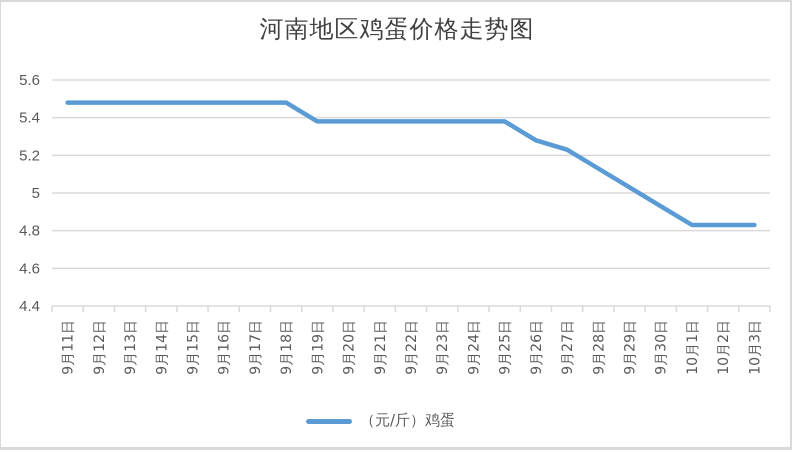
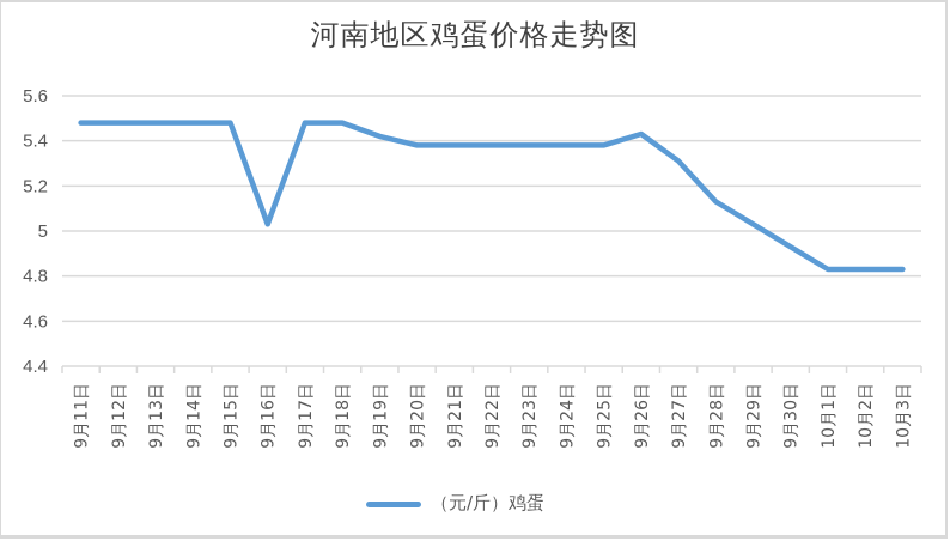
9月16日: 5.48 -> 5.03
9月19日: 5.38 -> 5.42
9月26日: 5.28 -> 5.43
9月27日: 5.23 -> 5.31
